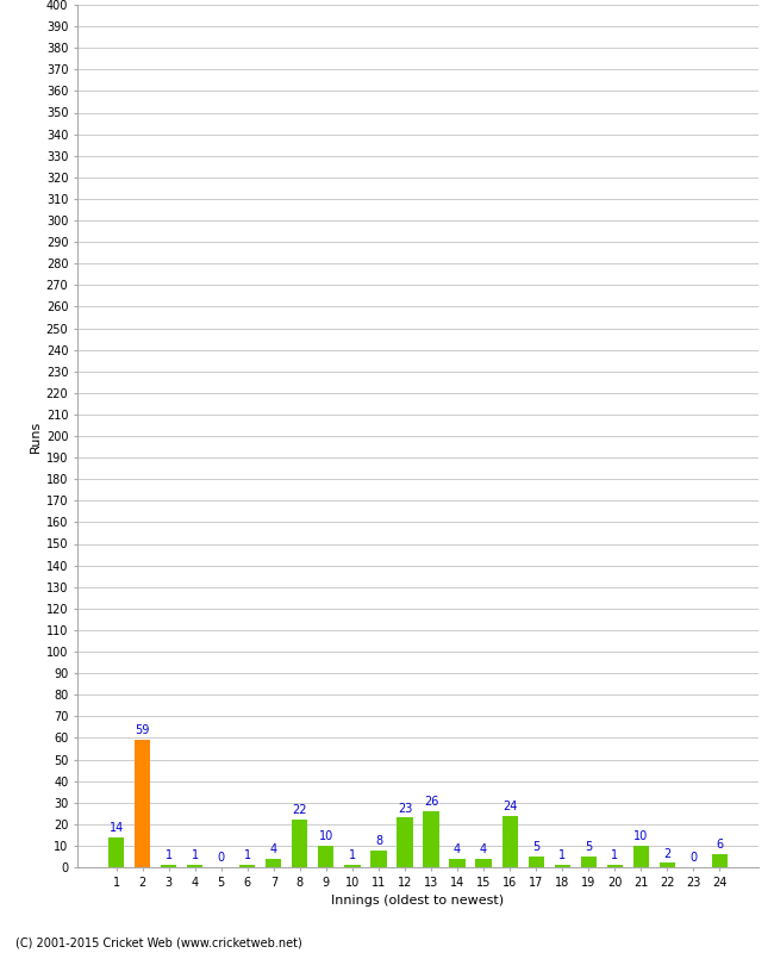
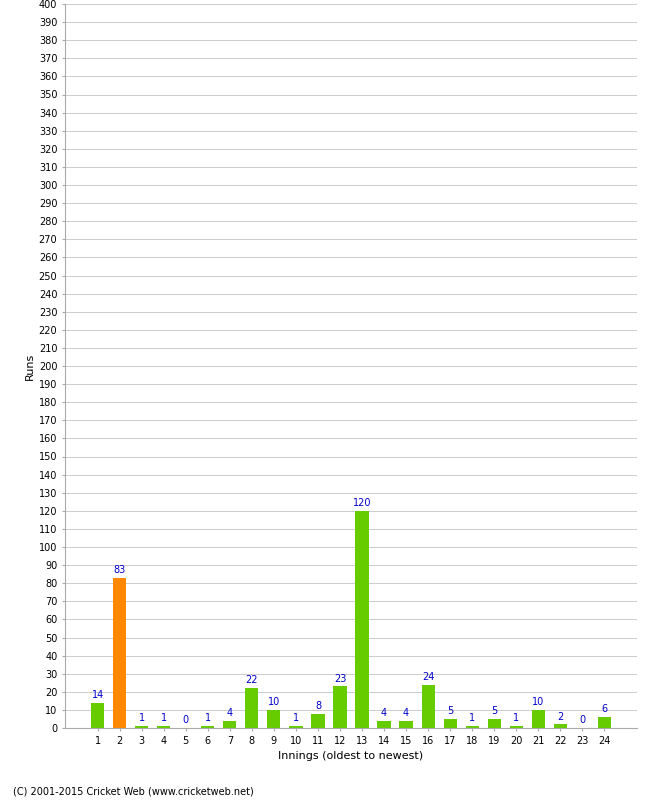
2: 59 -> 83
13: 26 -> 120
